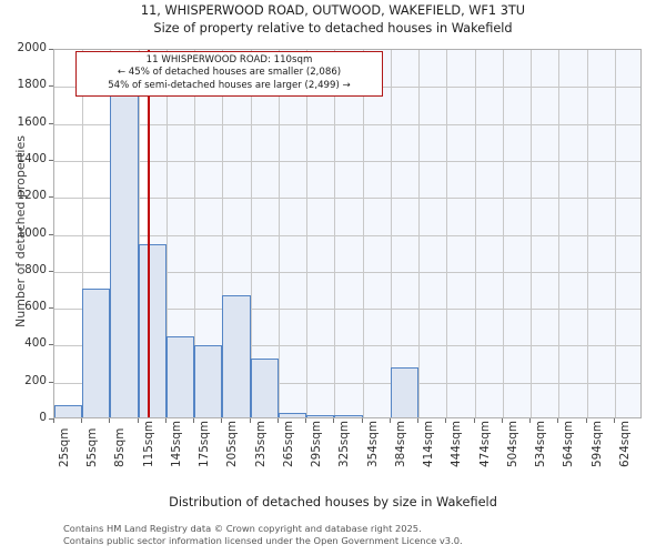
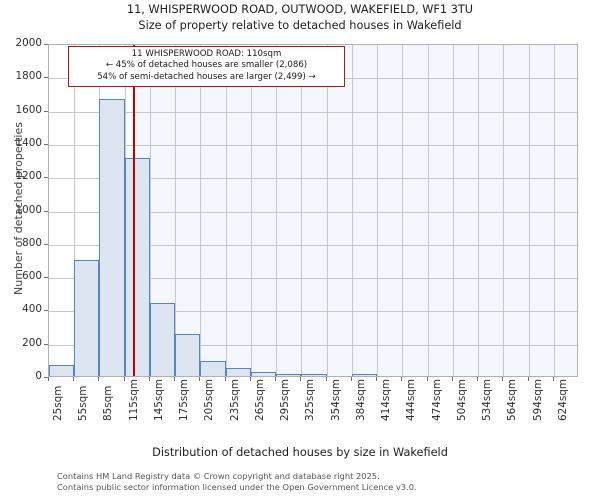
85sqm: 1740 -> 1660
115sqm: 940 -> 1310
175sqm: 390 -> 260
205sqm: 660 -> 90
235sqm: 320 -> 50
384sqm: 270 -> 10
